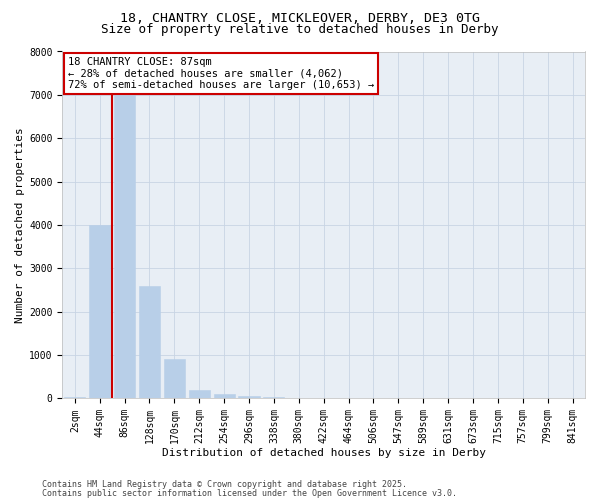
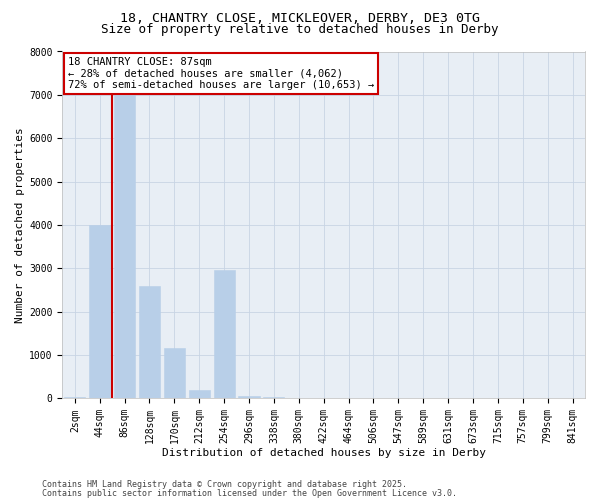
170sqm: 900 -> 1150
254sqm: 100 -> 2950
